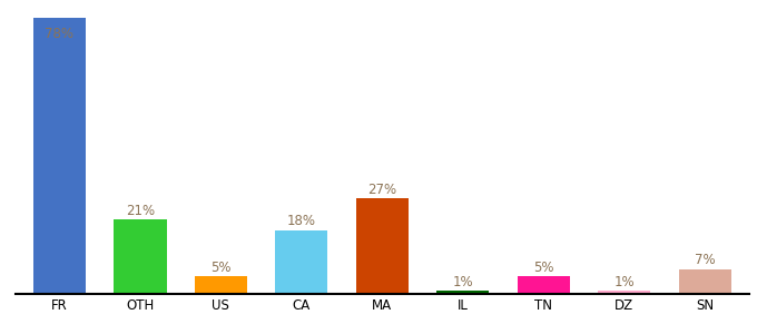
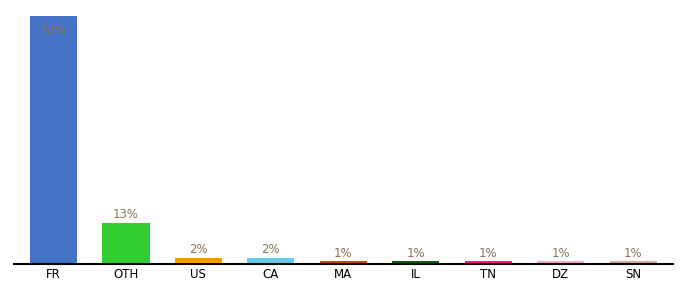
OTH: 21% -> 13%
US: 5% -> 2%
CA: 18% -> 2%
MA: 27% -> 1%
TN: 5% -> 1%
SN: 7% -> 1%
